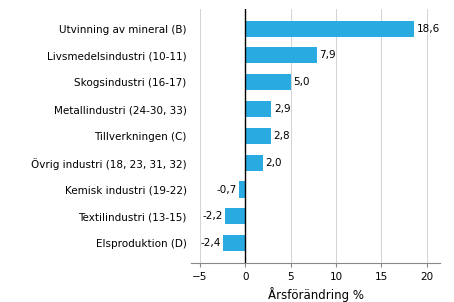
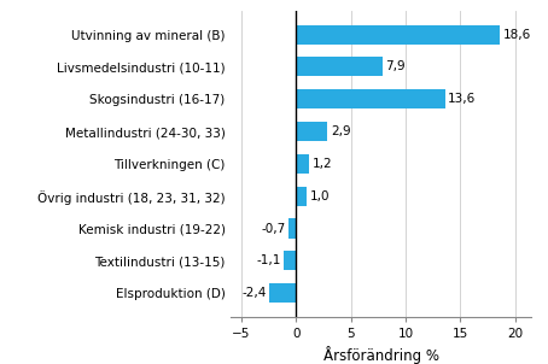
Skogsindustri (16-17): 5,0 -> 13,6
Tillverkningen (C): 2,8 -> 1,2
Övrig industri (18, 23, 31, 32): 2,0 -> 1,0
Textilindustri (13-15): -2,2 -> -1,1
